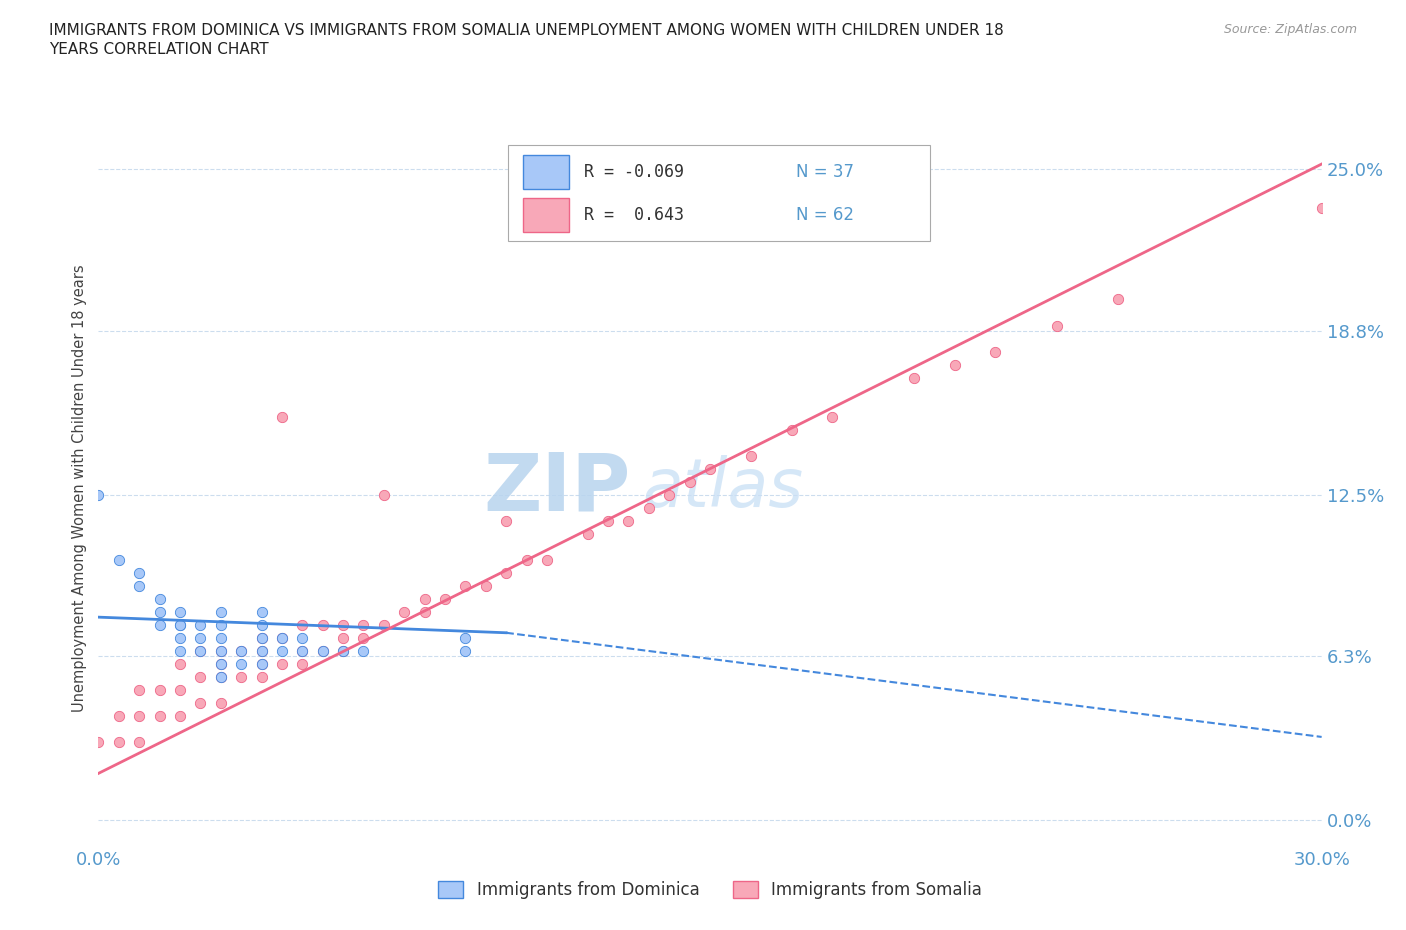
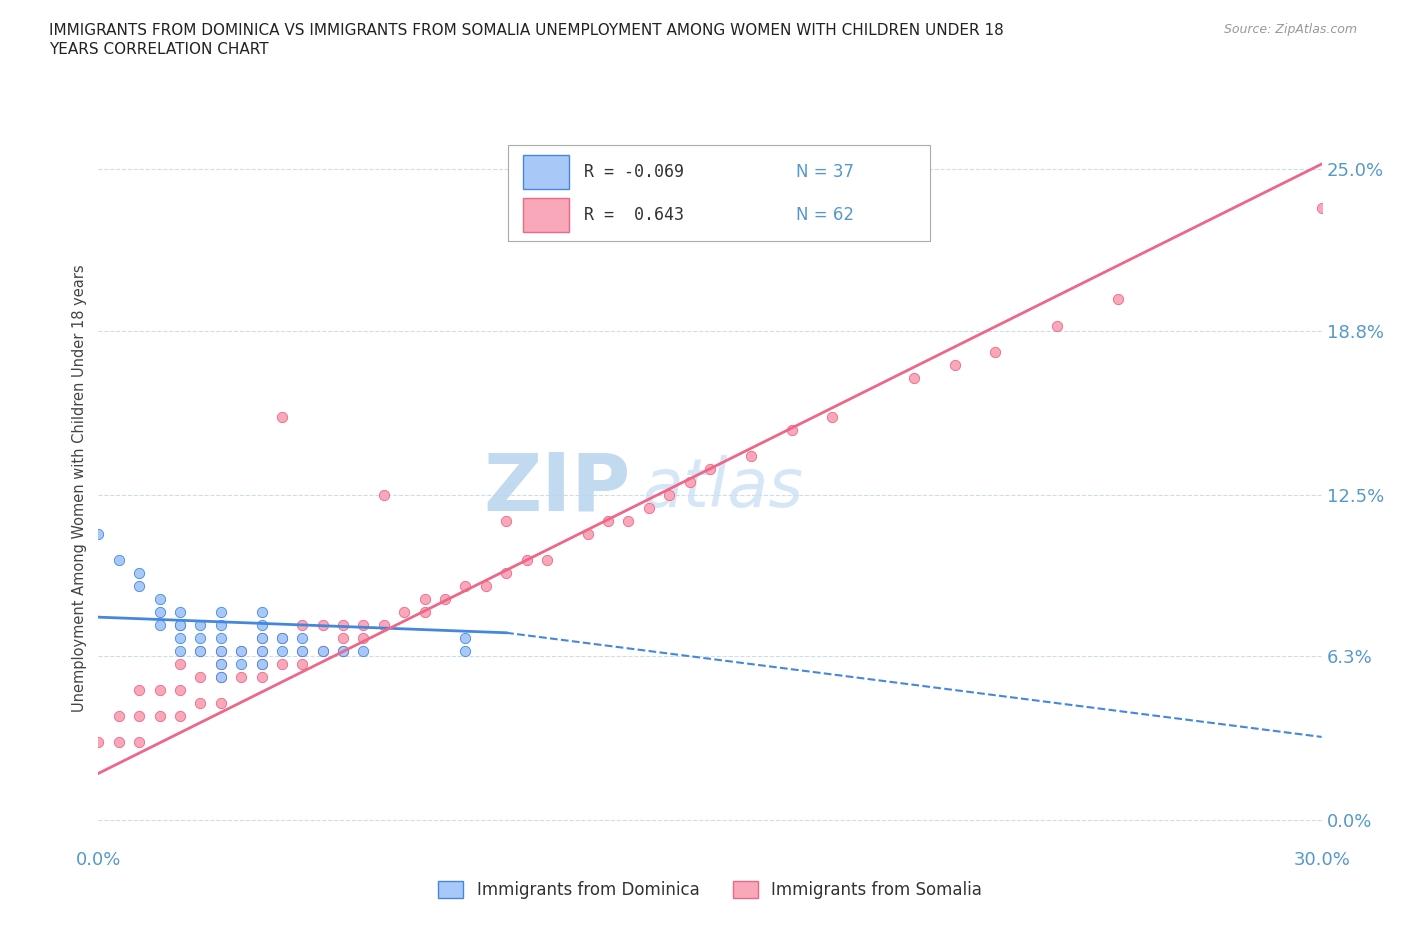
Immigrants from Dominica/0.0%: 12.5% -> 11.0%
